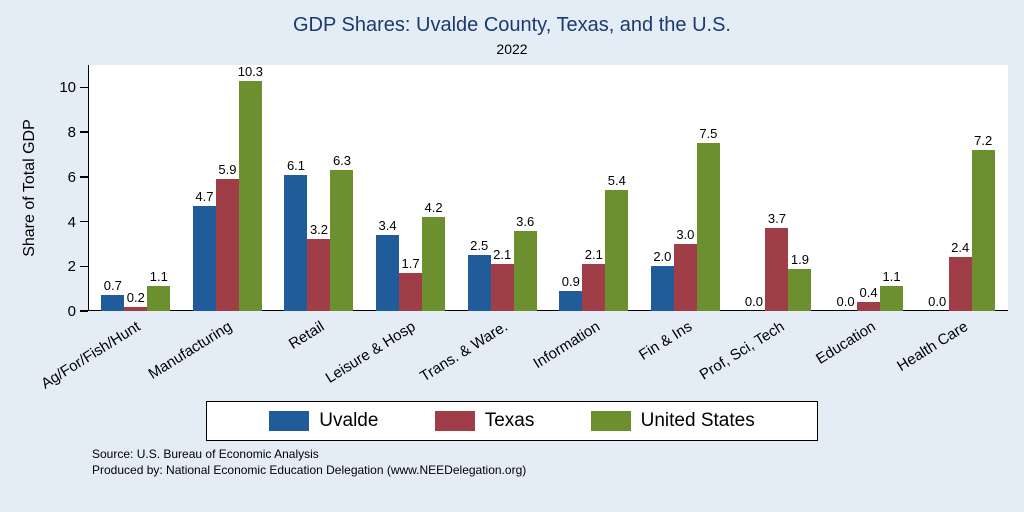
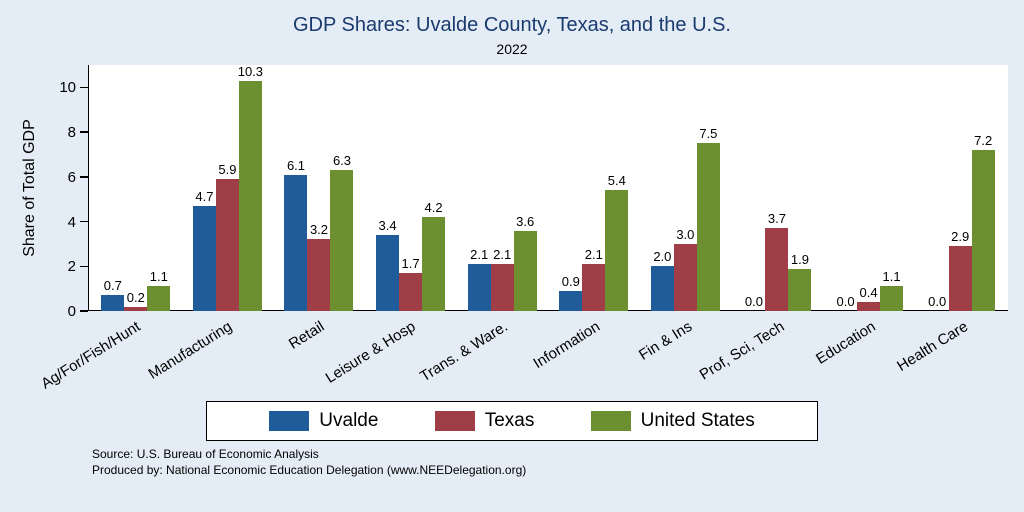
Uvalde/Trans. & Ware.: 2.5 -> 2.1
Texas/Health Care: 2.4 -> 2.9
